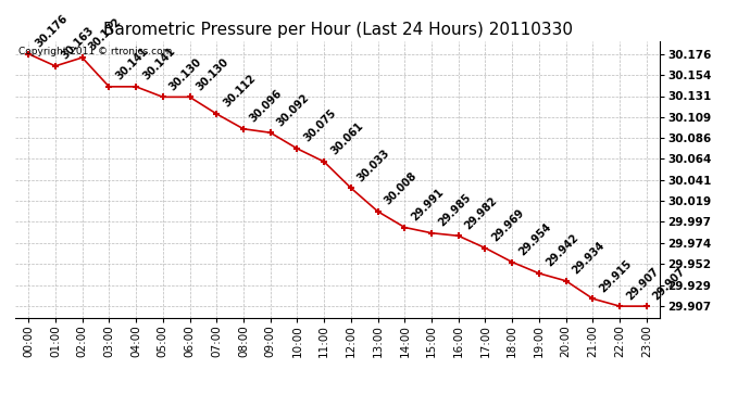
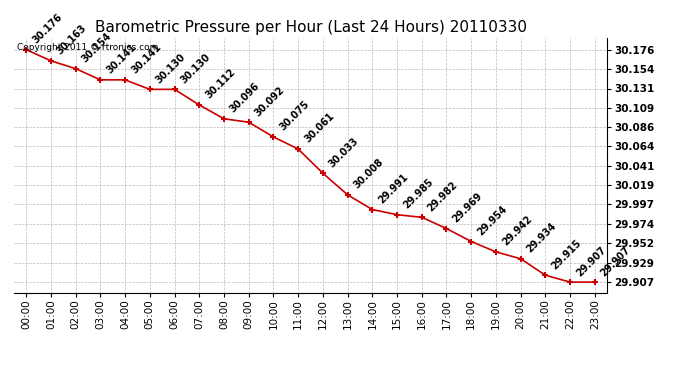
02:00: 30.172 -> 30.154
